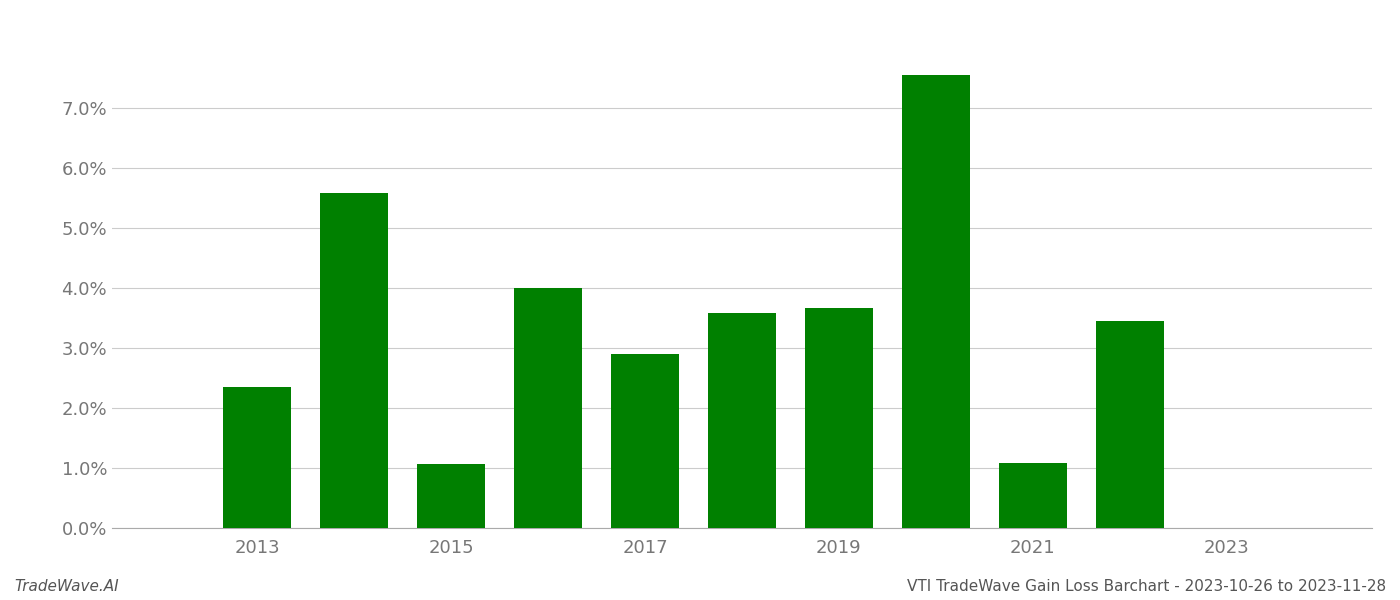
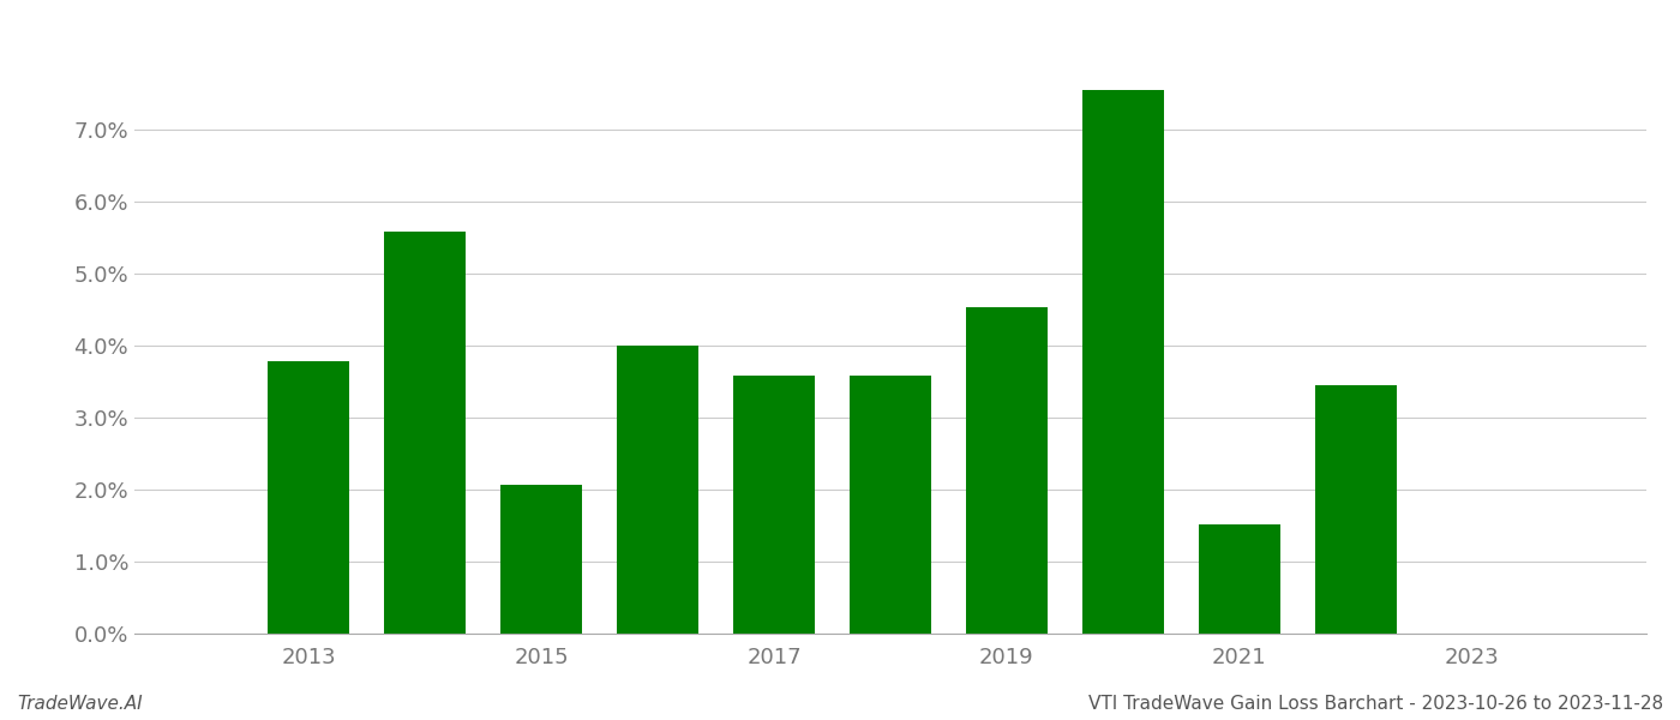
2013: 2.35% -> 3.78%
2015: 1.07% -> 2.06%
2017: 2.90% -> 3.58%
2019: 3.67% -> 4.54%
2021: 1.08% -> 1.52%
